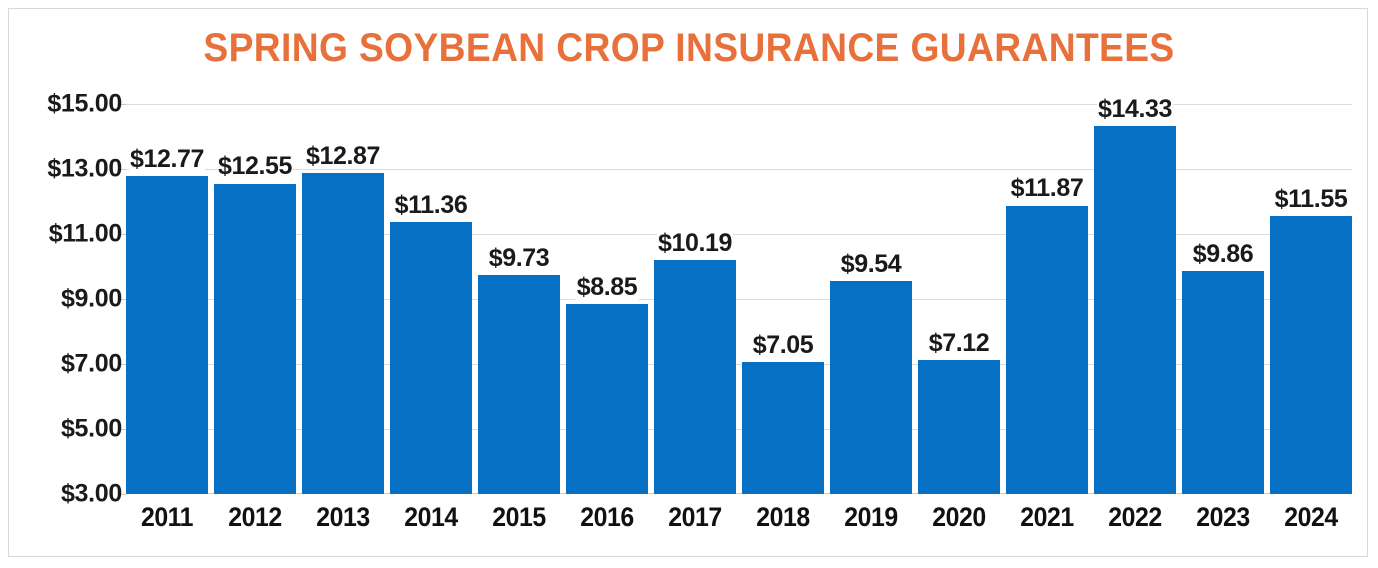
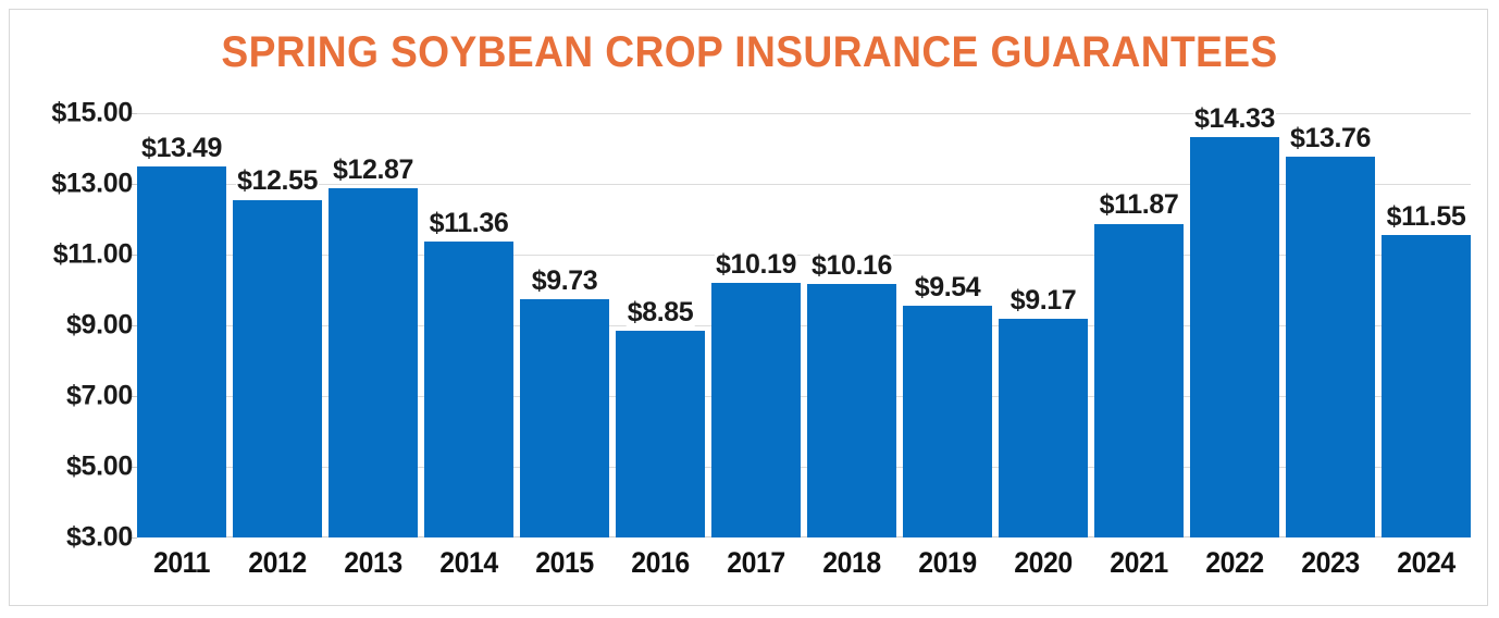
2011: $12.77 -> $13.49
2018: $7.05 -> $10.16
2020: $7.12 -> $9.17
2023: $9.86 -> $13.76
